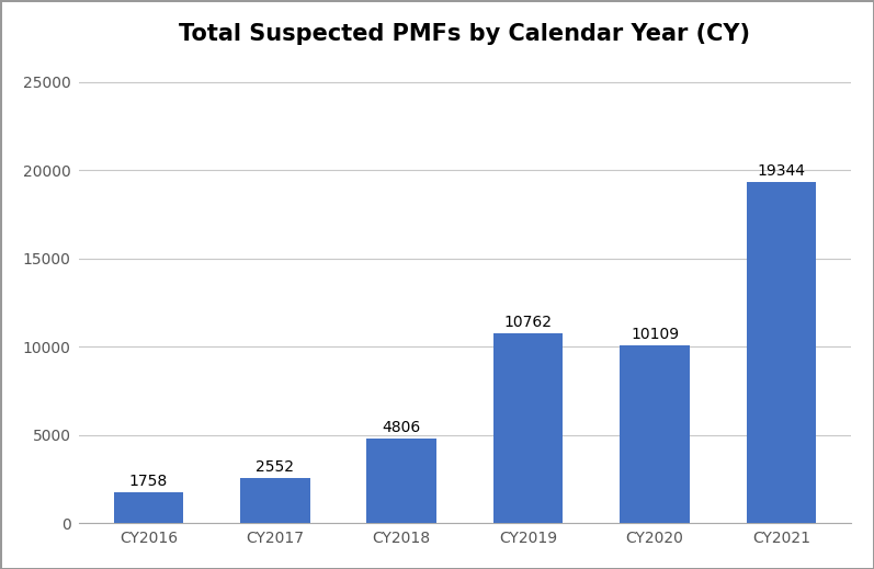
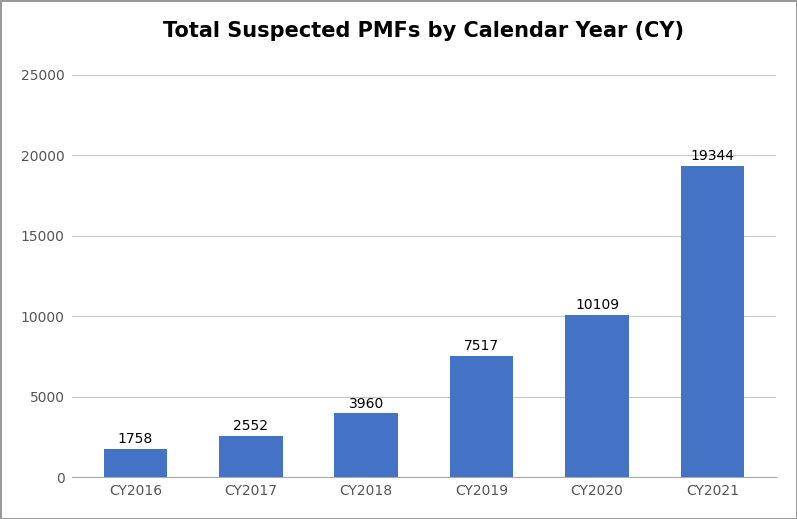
CY2018: 4806 -> 3960
CY2019: 10762 -> 7517
